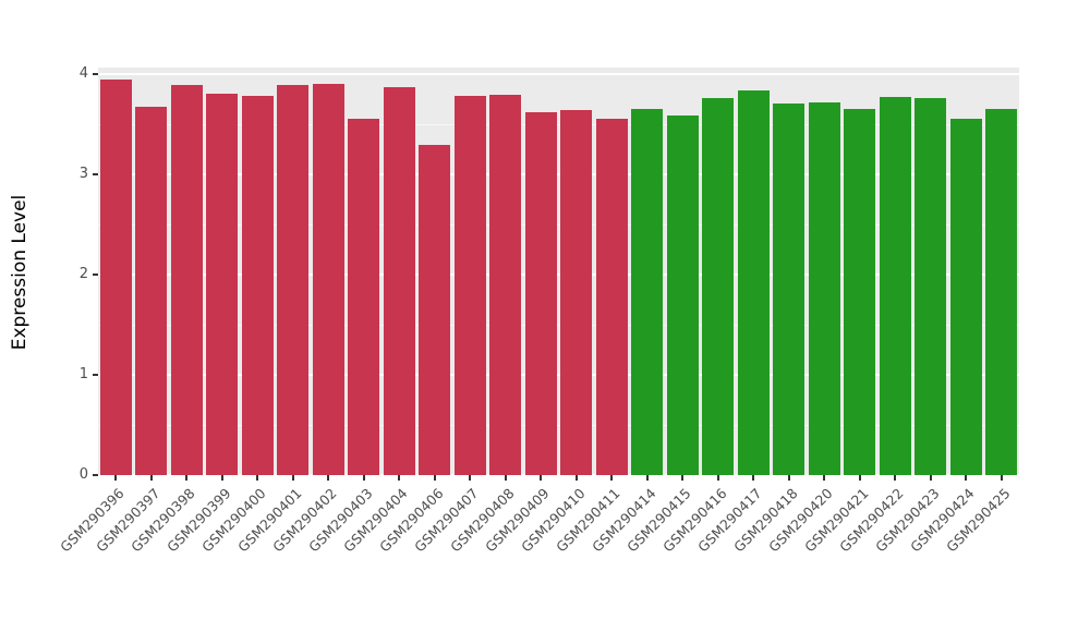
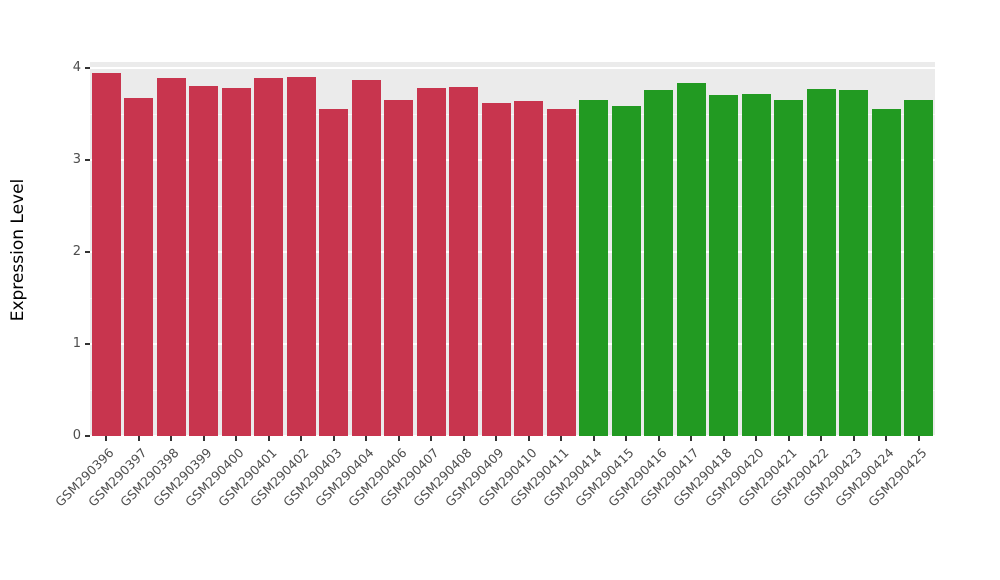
GSM290406: 3.3 -> 3.7
